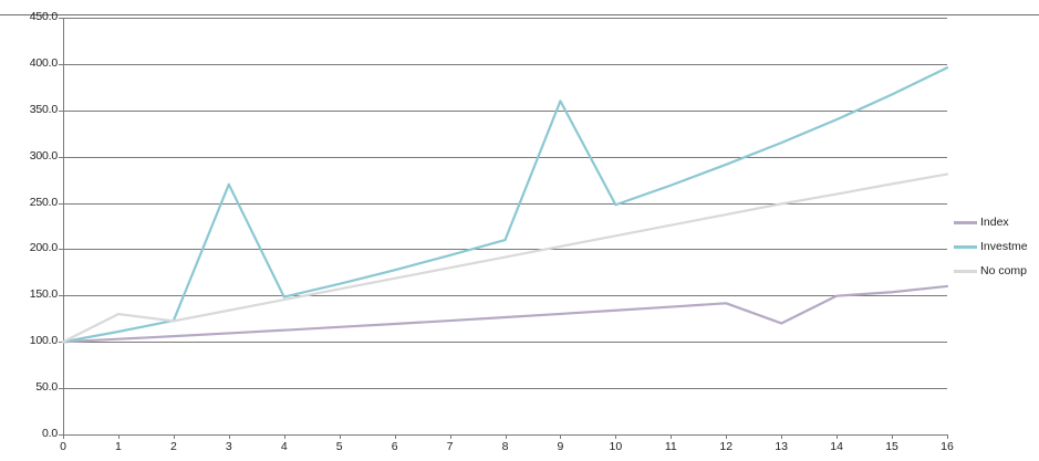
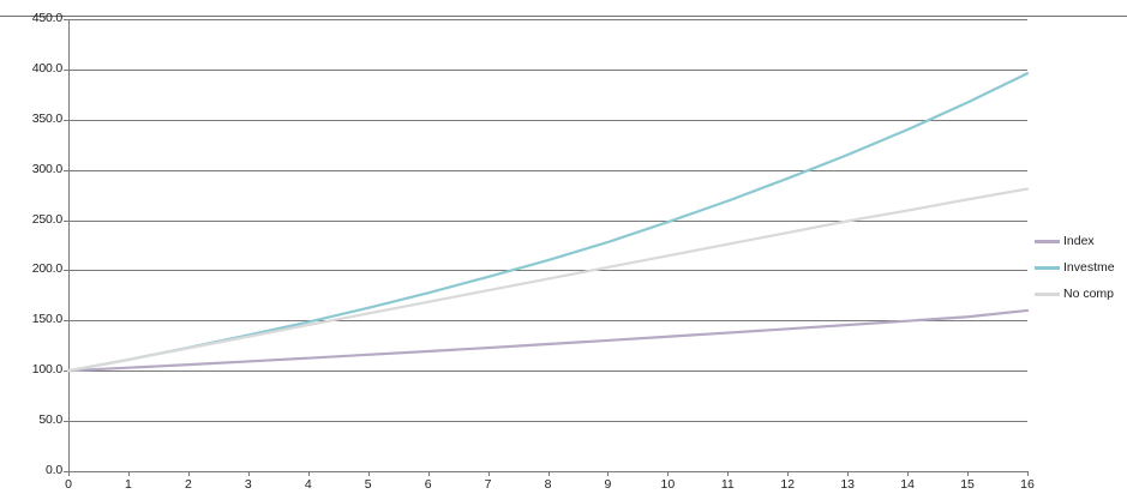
No comp/1: 130 -> 110
Investme/3: 270 -> 140
Investme/9: 360 -> 230
Index/13: 120 -> 150
